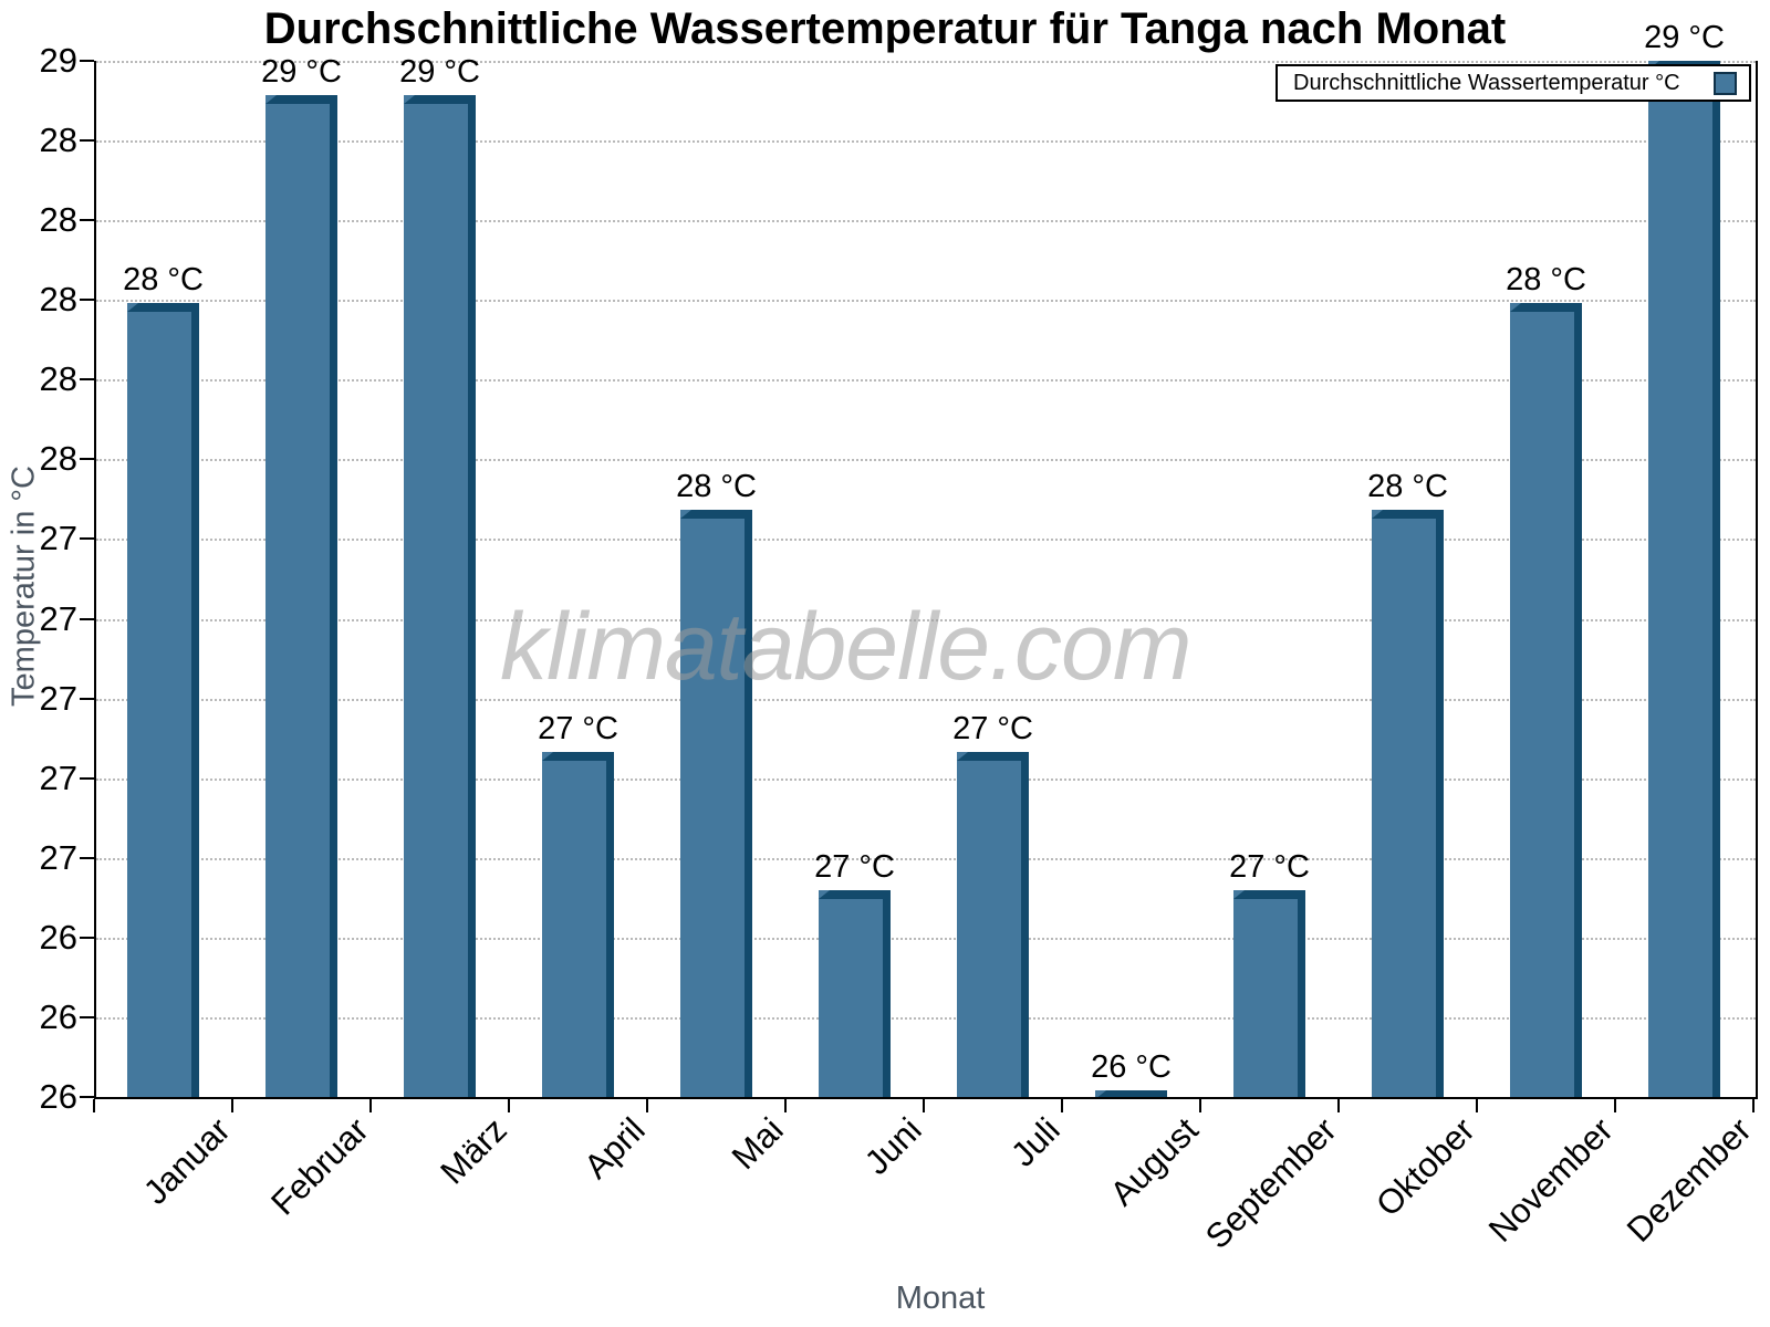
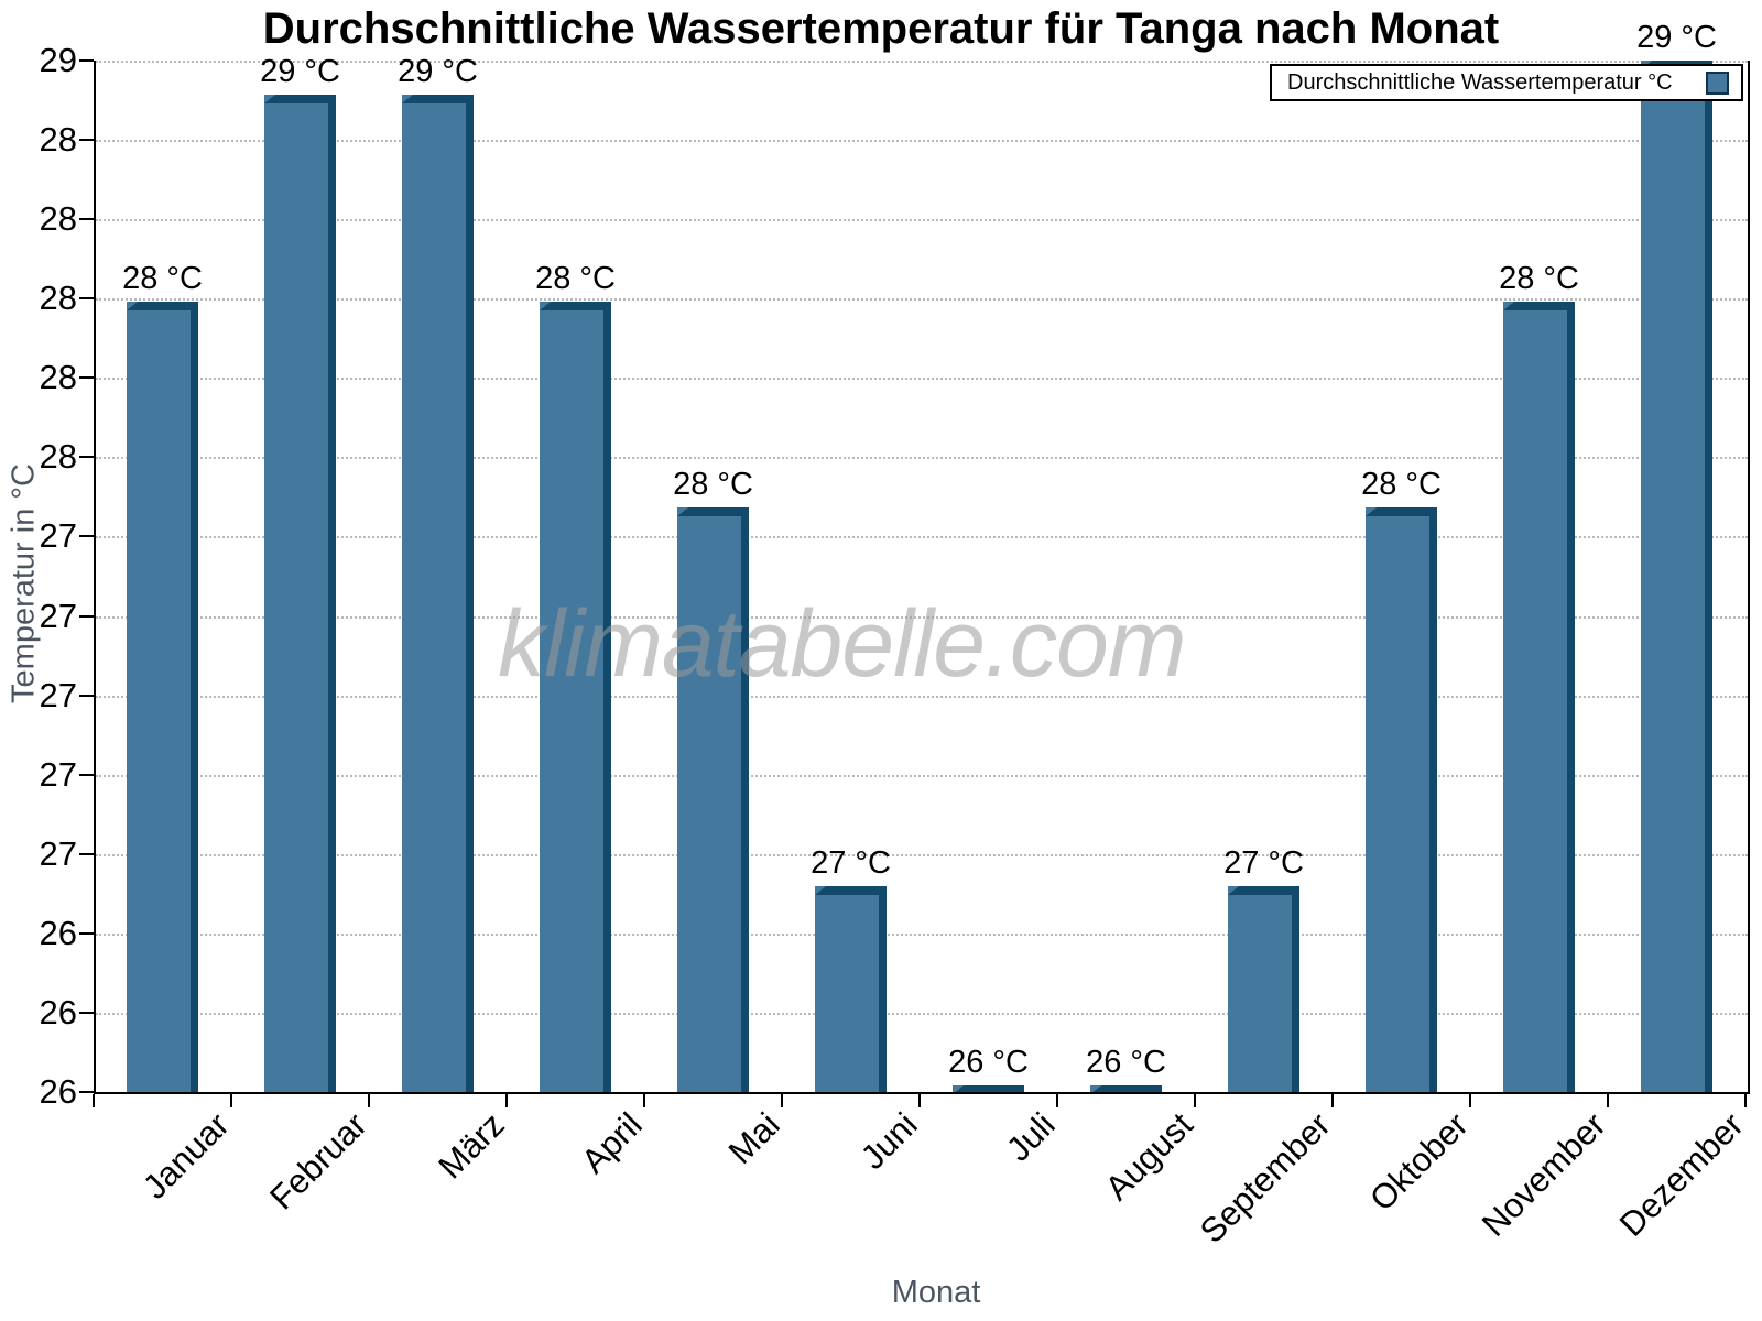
April: 27 -> 28
Juli: 27 -> 26
